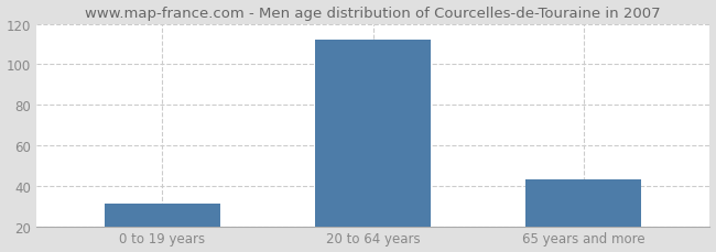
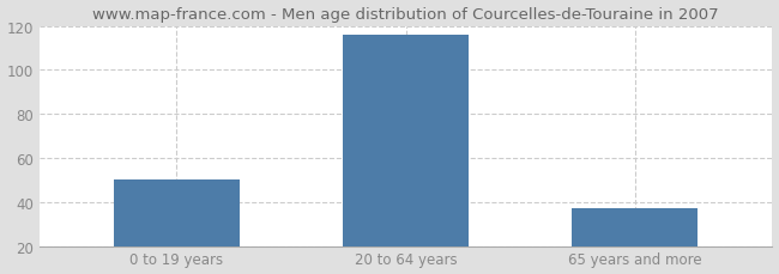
0 to 19 years: 31 -> 50
20 to 64 years: 112 -> 116
65 years and more: 43 -> 37
